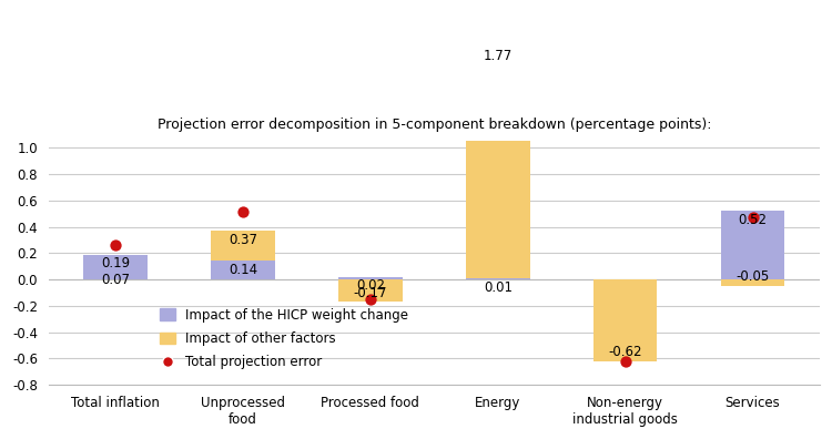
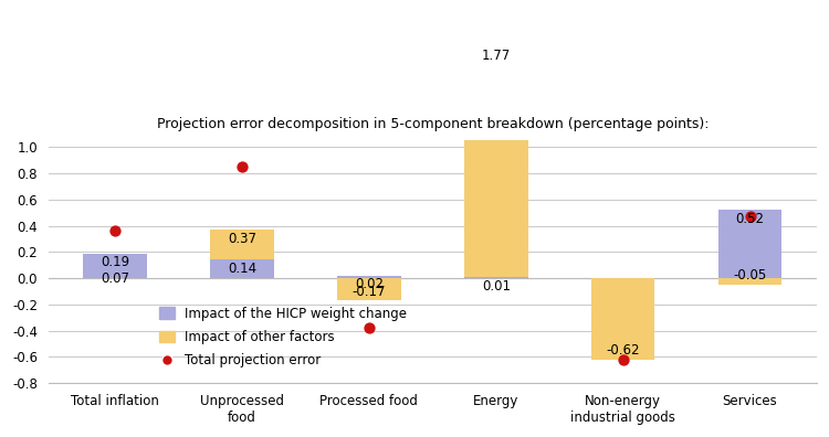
Total projection error/Total inflation: 0.26 -> 0.36
Total projection error/Unprocessed food: 0.51 -> 0.85
Total projection error/Processed food: -0.15 -> -0.38
